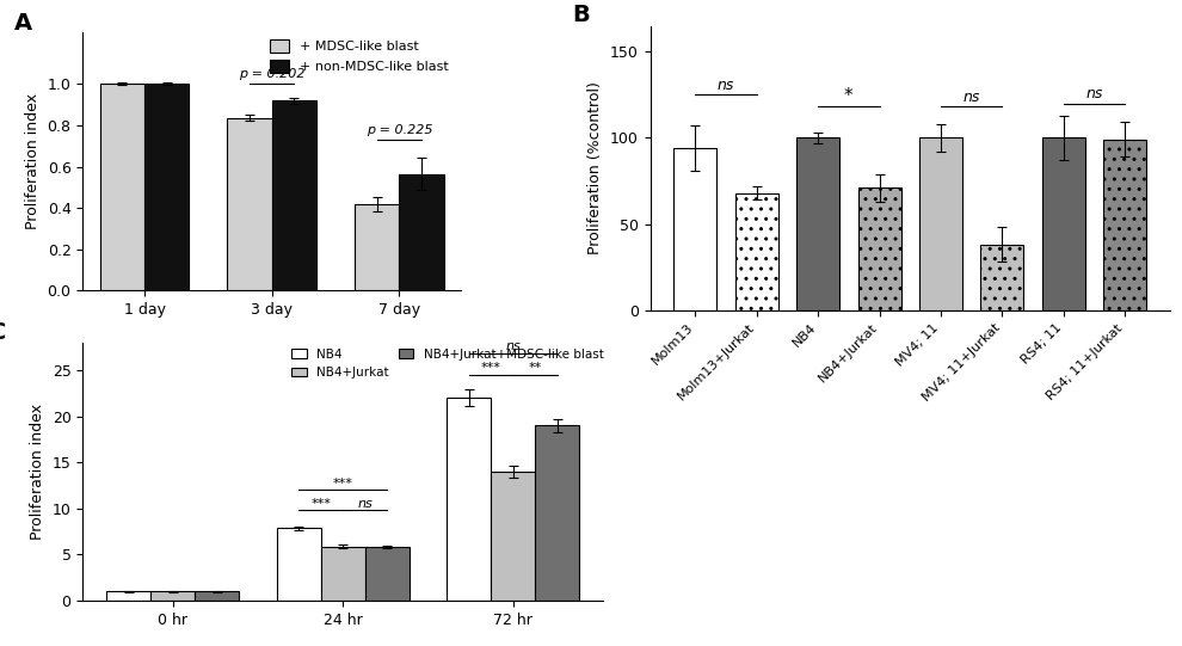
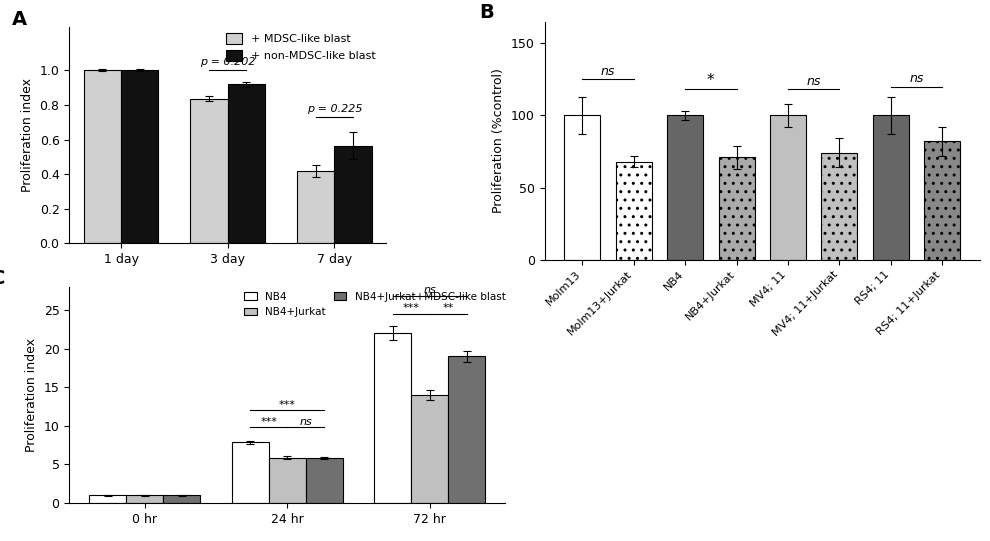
Molm13: 94 -> 100
MV4; 11+Jurkat: 38 -> 74
RS4; 11+Jurkat: 99 -> 82
